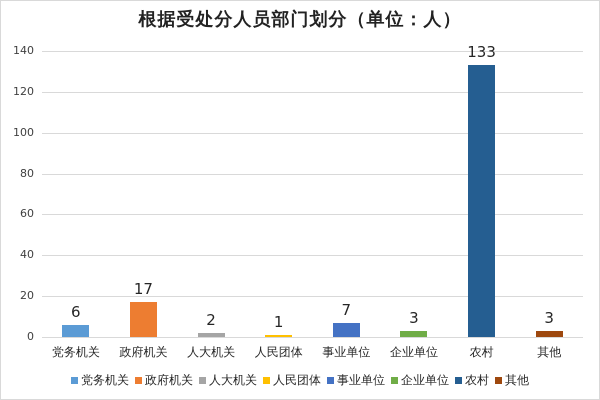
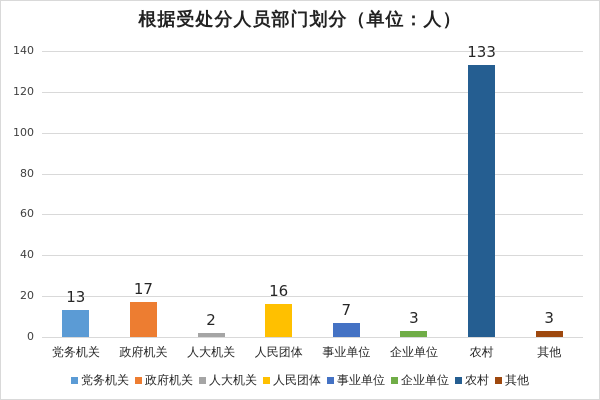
党务机关: 6 -> 13
人民团体: 1 -> 16
